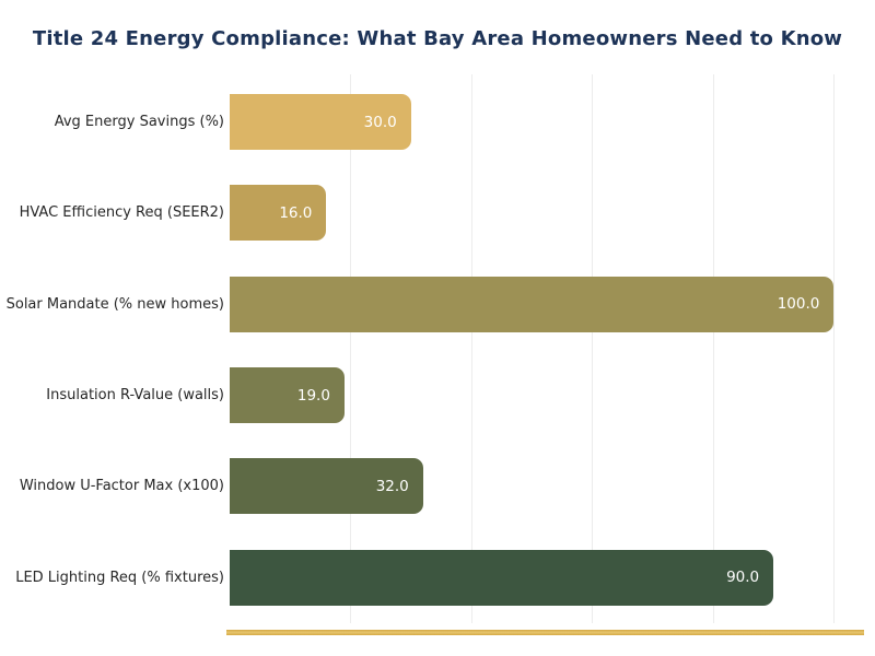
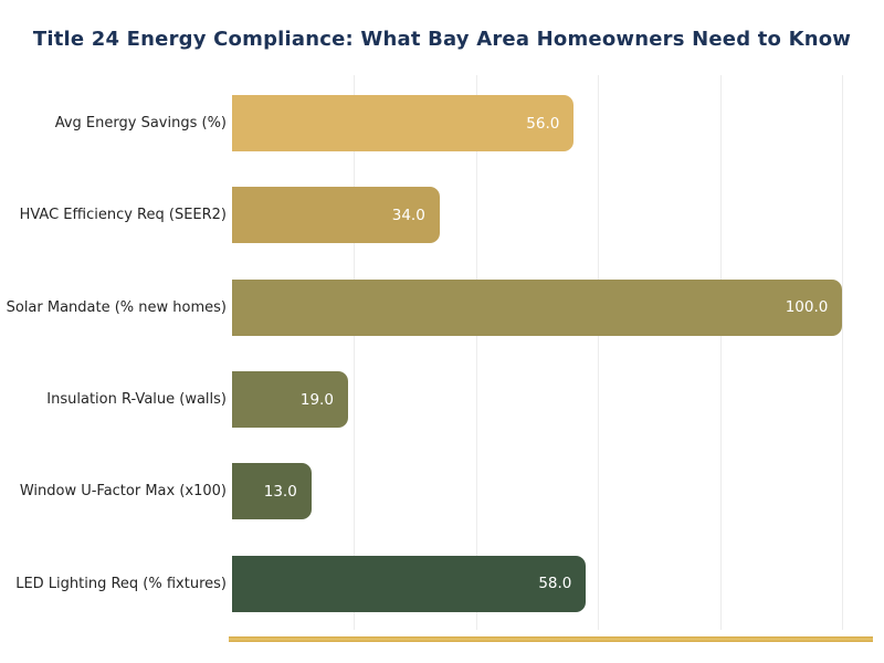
Avg Energy Savings (%): 30.0 -> 56.0
HVAC Efficiency Req (SEER2): 16.0 -> 34.0
Window U-Factor Max (x100): 32.0 -> 13.0
LED Lighting Req (% fixtures): 90.0 -> 58.0
